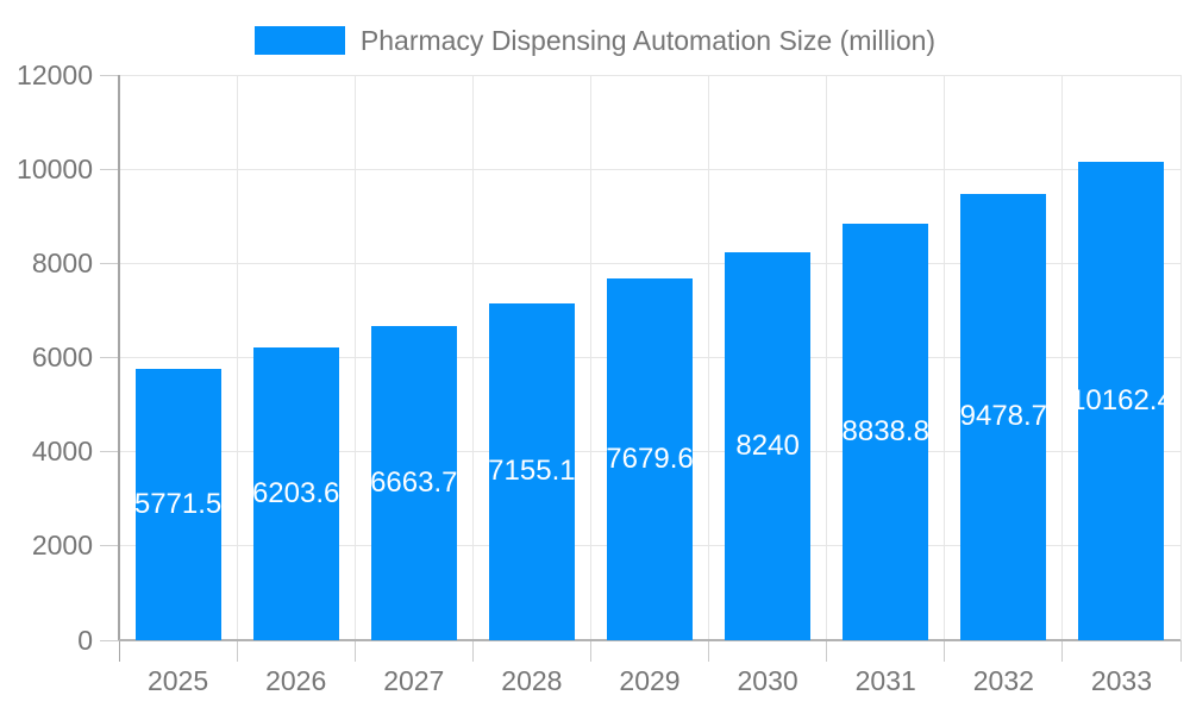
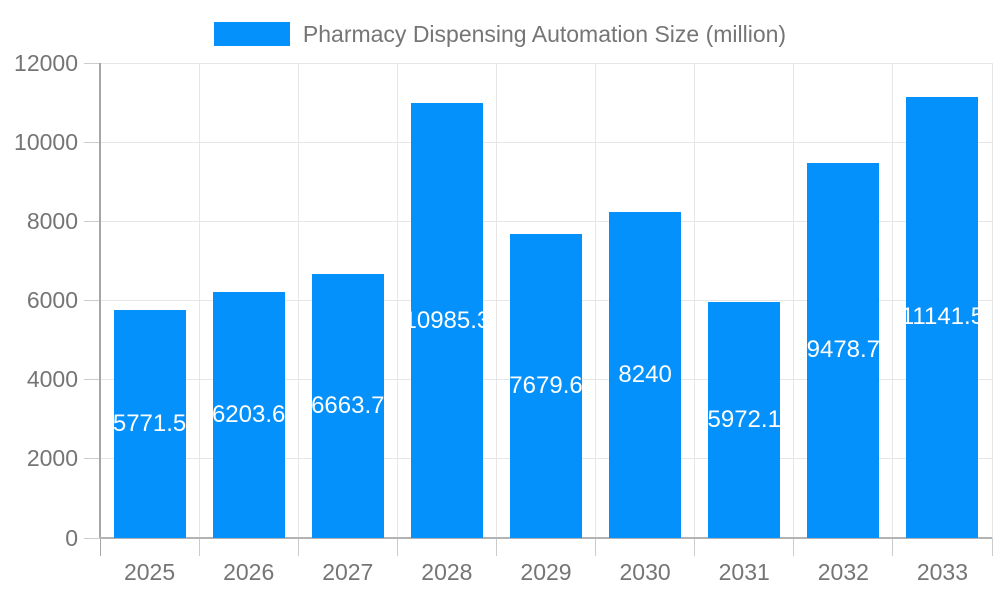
2028: 7155.1 -> 10985.3
2031: 8838.8 -> 5972.1
2033: 10162.4 -> 11141.5
